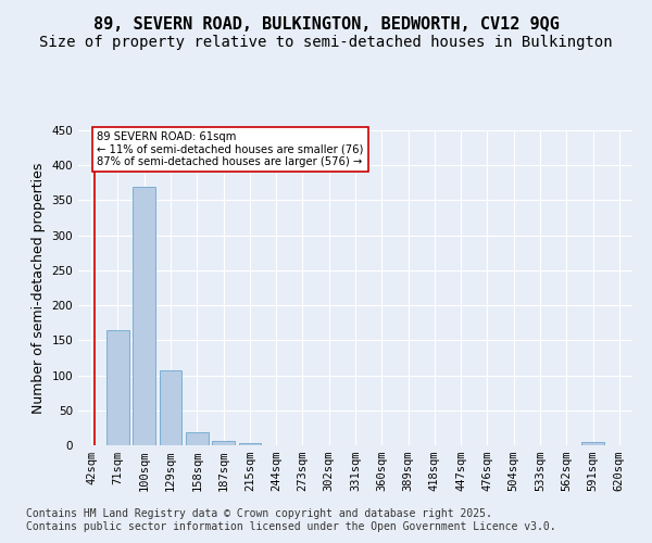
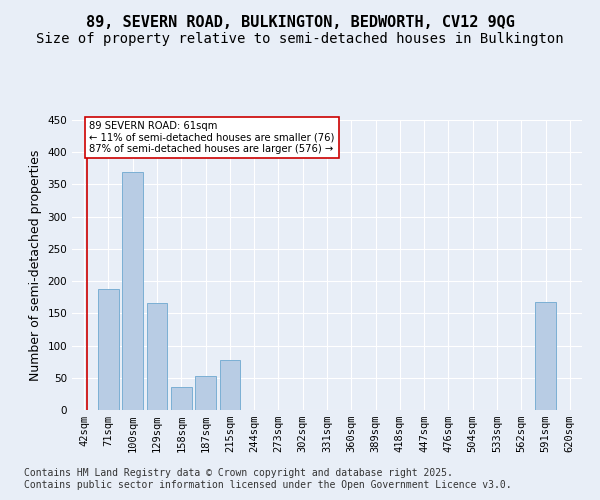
71sqm: 165 -> 188
129sqm: 107 -> 166
158sqm: 18 -> 36
187sqm: 6 -> 52
215sqm: 3 -> 78
591sqm: 5 -> 168
